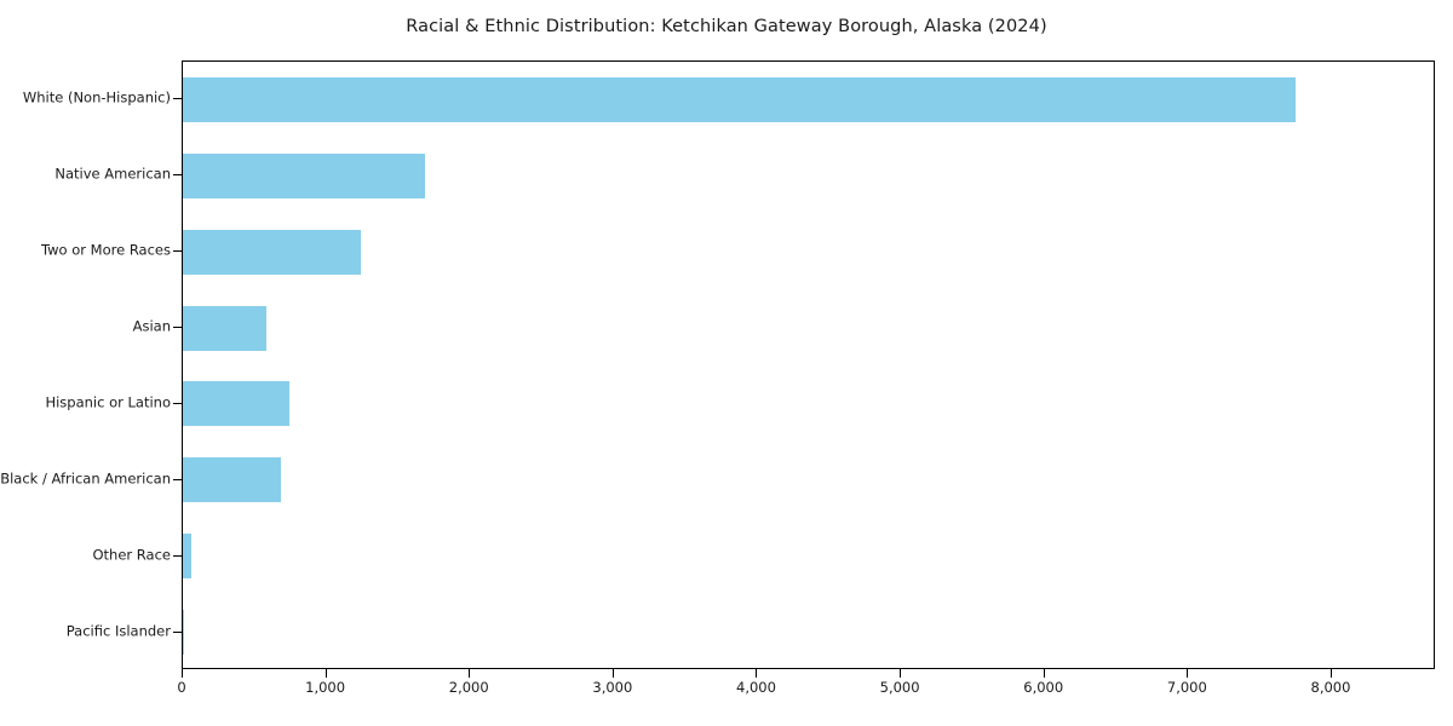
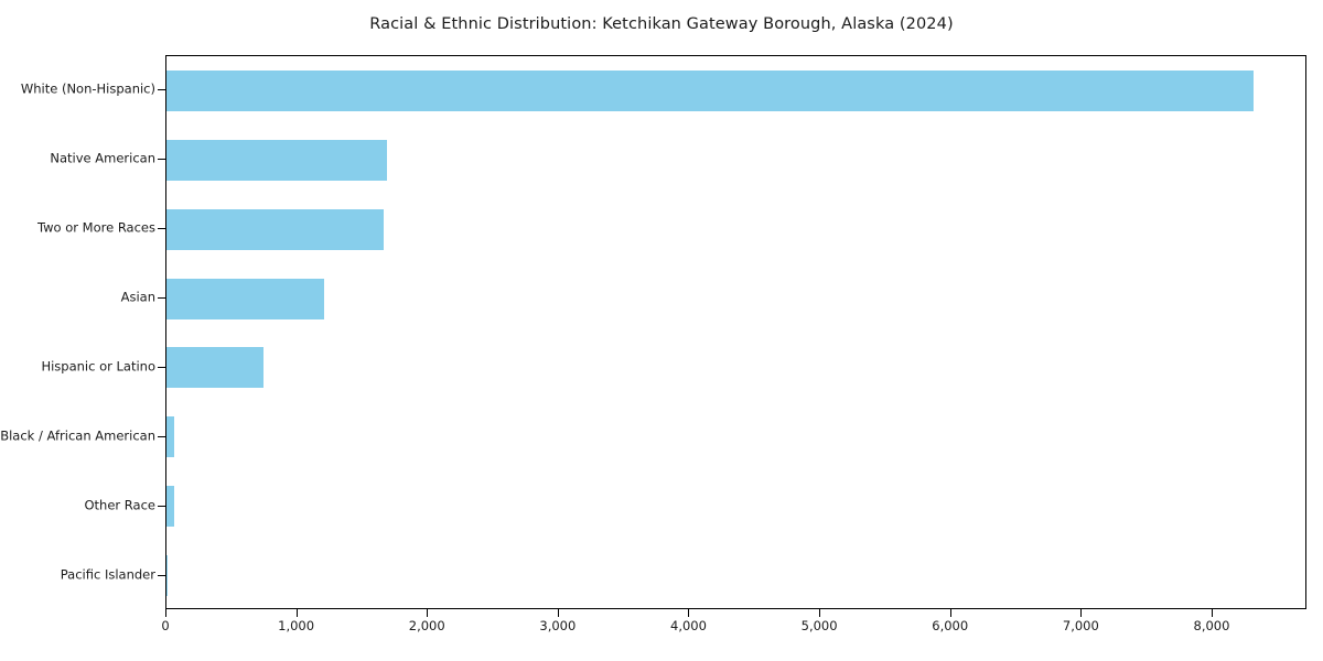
White (Non-Hispanic): 7750 -> 8310
Two or More Races: 1240 -> 1660
Asian: 580 -> 1210
Black / African American: 680 -> 60
